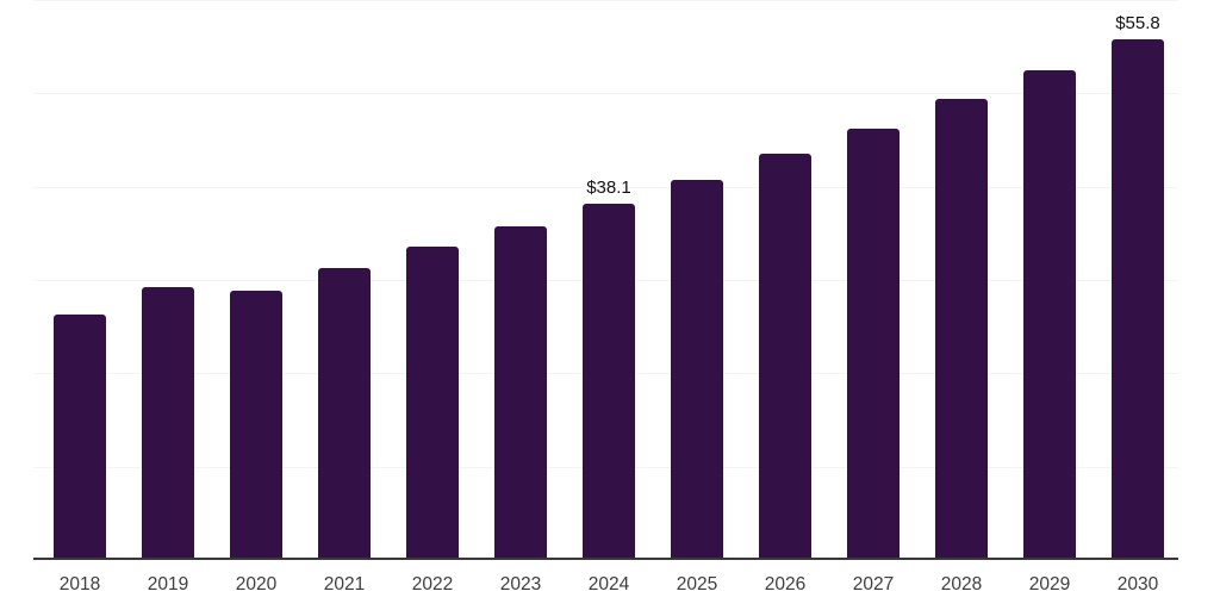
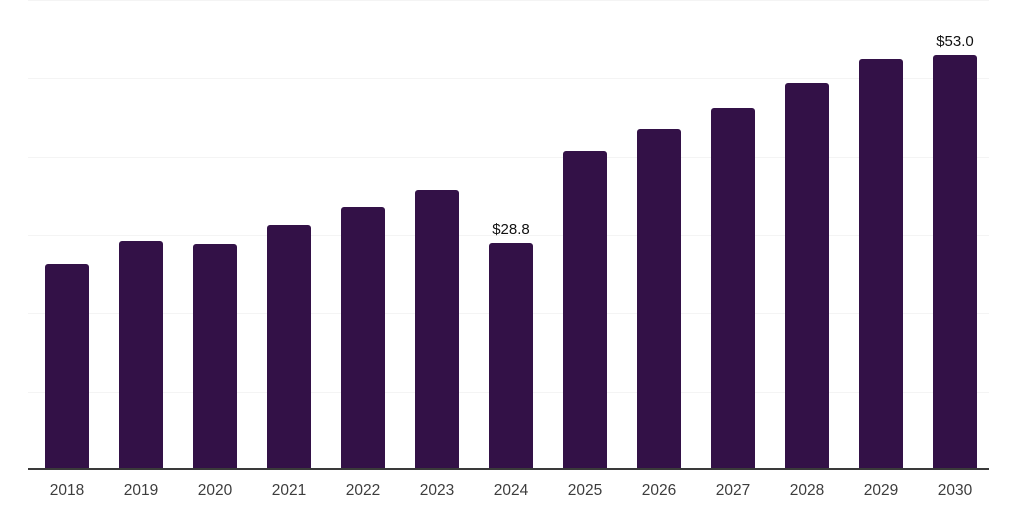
2024: $38.1 -> $28.8
2030: $55.8 -> $53.0
